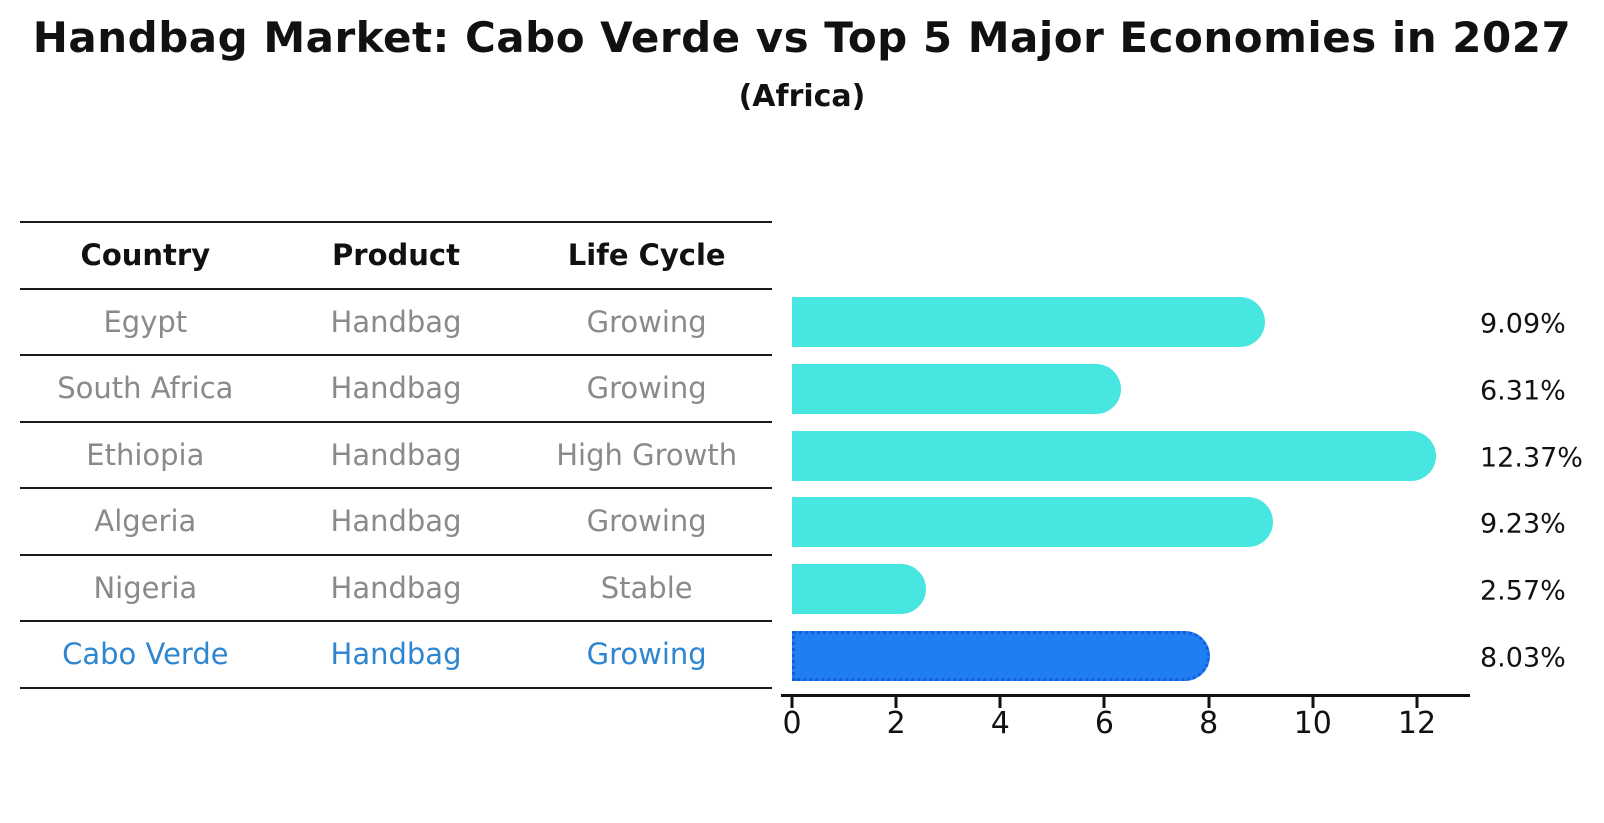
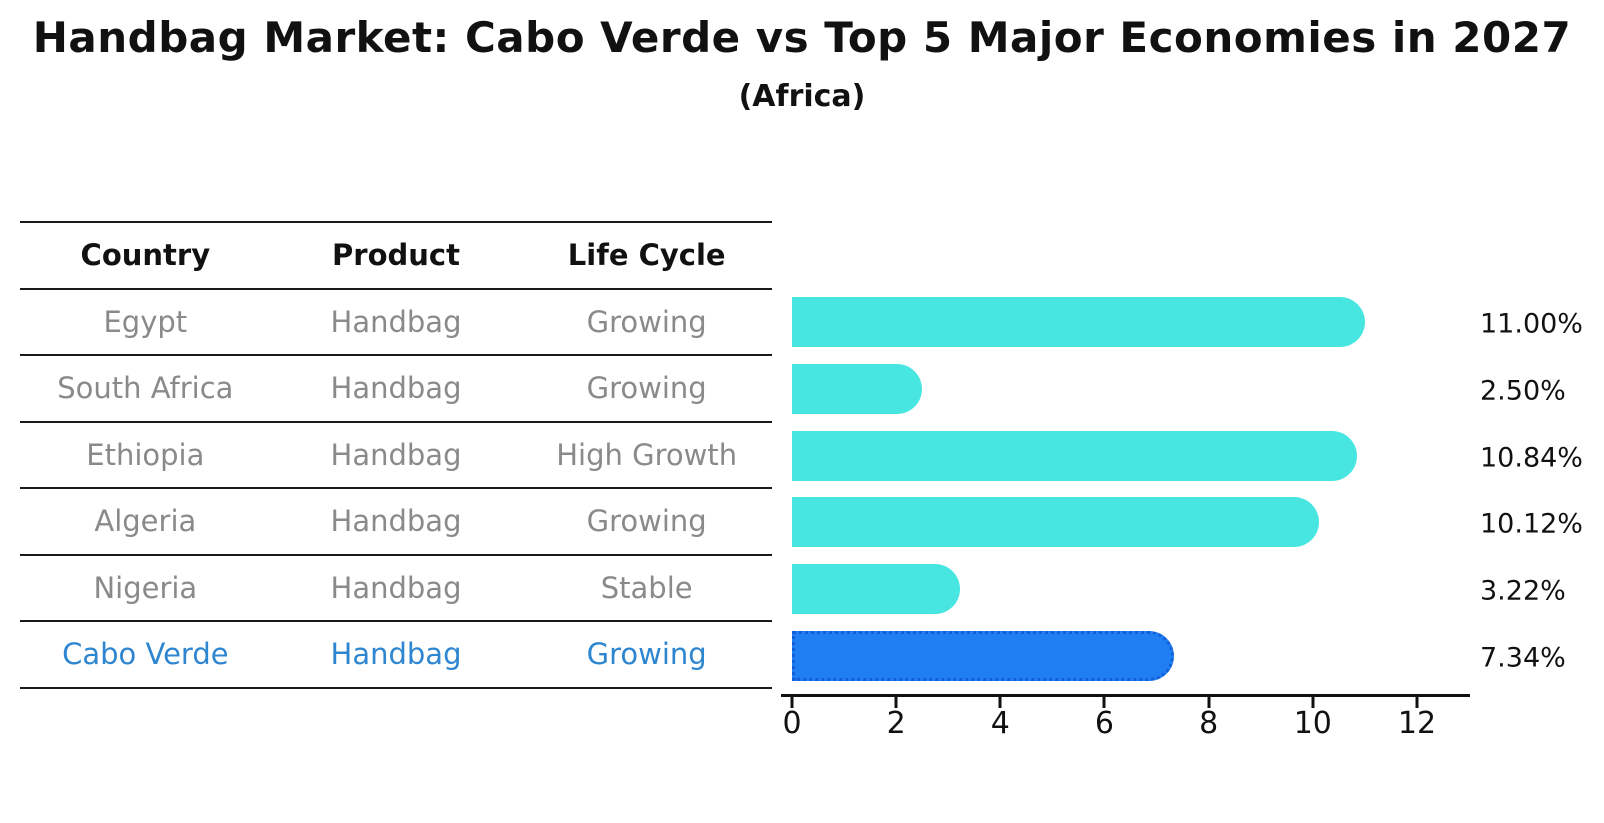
Egypt: 9.09% -> 11.00%
South Africa: 6.31% -> 2.50%
Ethiopia: 12.37% -> 10.84%
Algeria: 9.23% -> 10.12%
Nigeria: 2.57% -> 3.22%
Cabo Verde: 8.03% -> 7.34%
